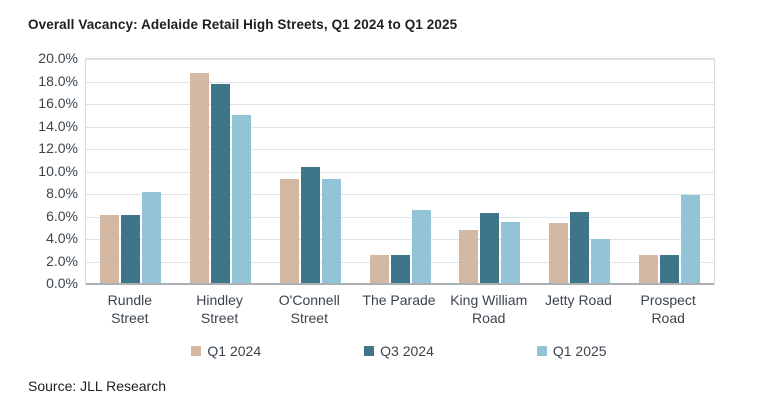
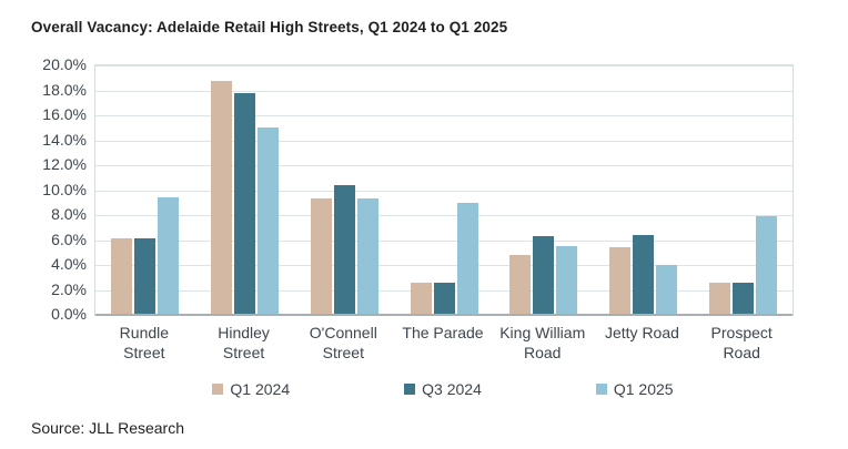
Q1 2025/Rundle Street: 8.2% -> 9.4%
Q1 2025/The Parade: 6.6% -> 9.0%
